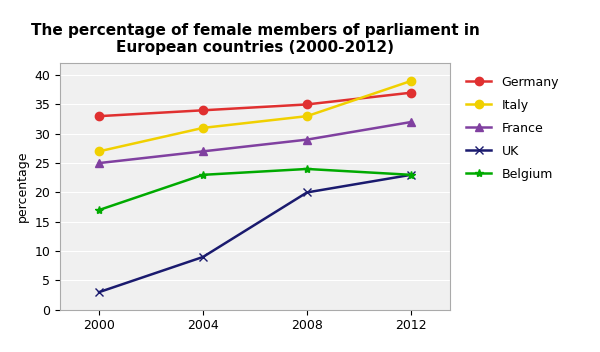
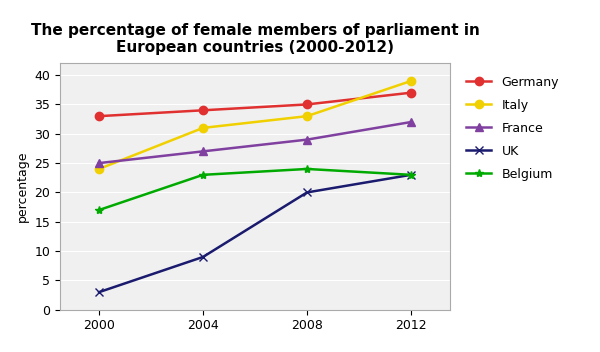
Italy/2000: 27 -> 24
